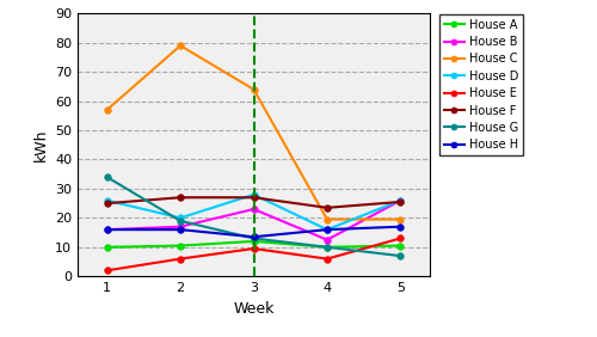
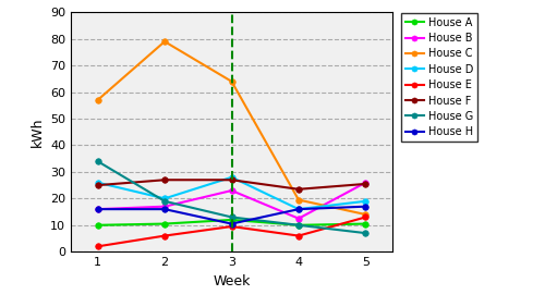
House H/3: 13.5 -> 10.5
House C/5: 19.5 -> 14.0
House D/5: 26 -> 19
